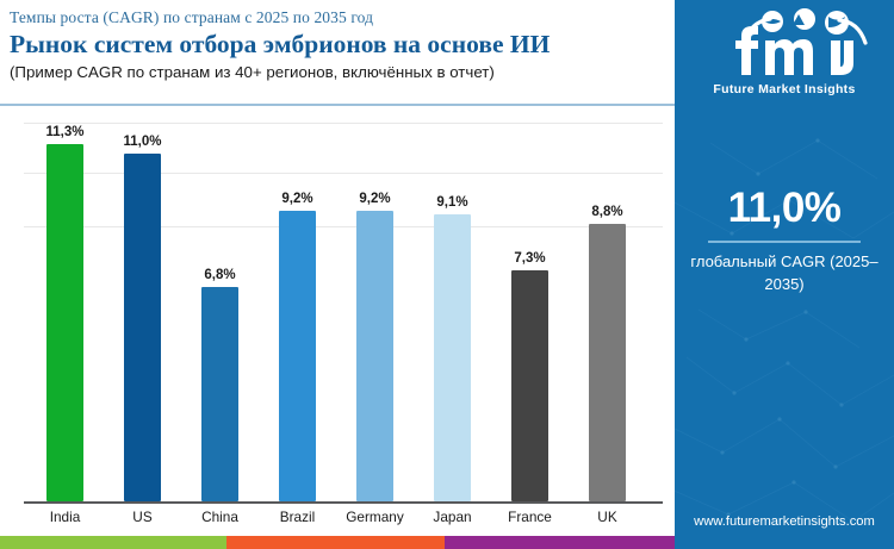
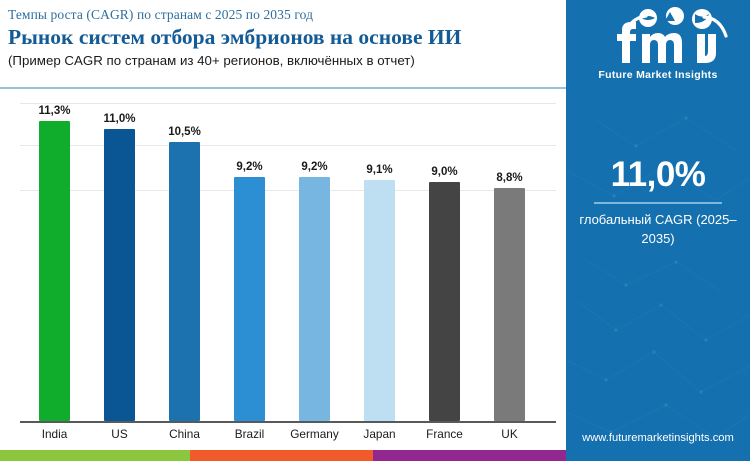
China: 6,8% -> 10,5%
France: 7,3% -> 9,0%
